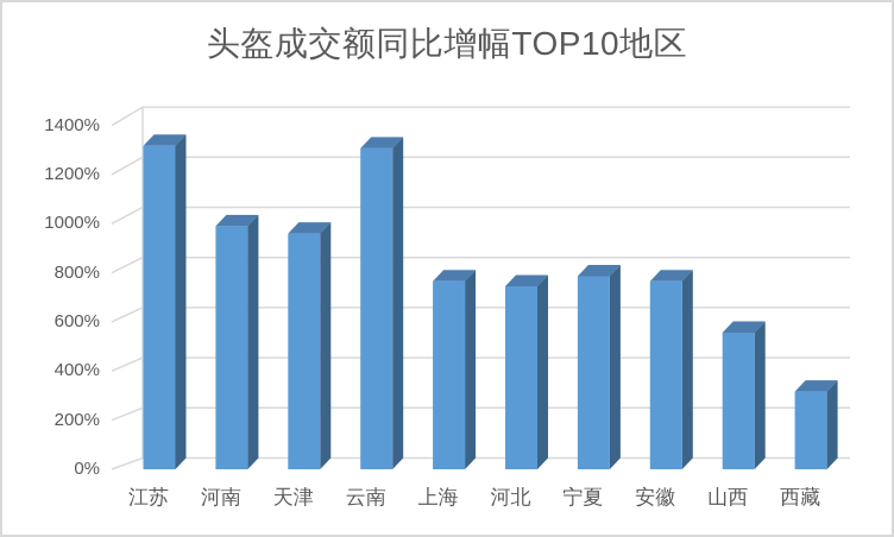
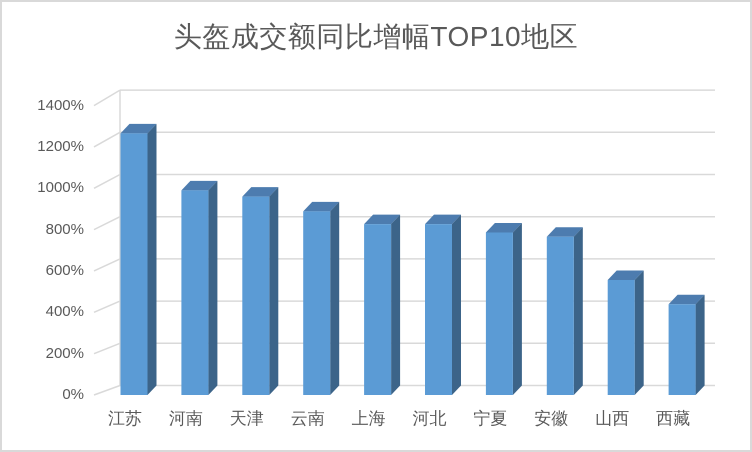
江苏: 1290% -> 1240%
云南: 1280% -> 870%
上海: 750% -> 810%
河北: 730% -> 810%
西藏: 310% -> 430%
